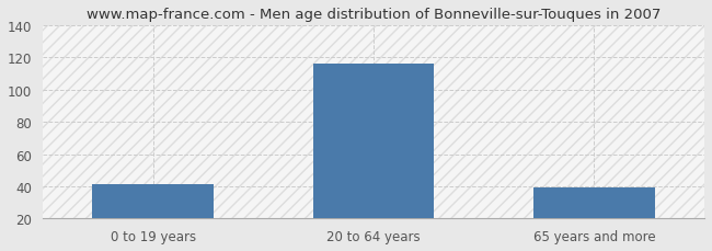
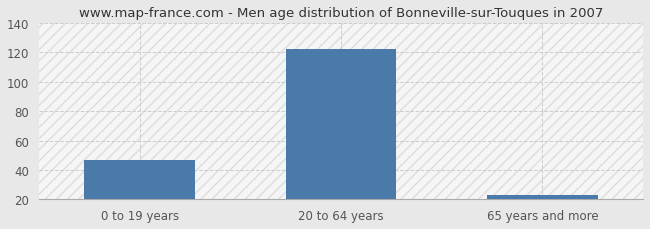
0 to 19 years: 41 -> 47
20 to 64 years: 116 -> 122
65 years and more: 39 -> 23
